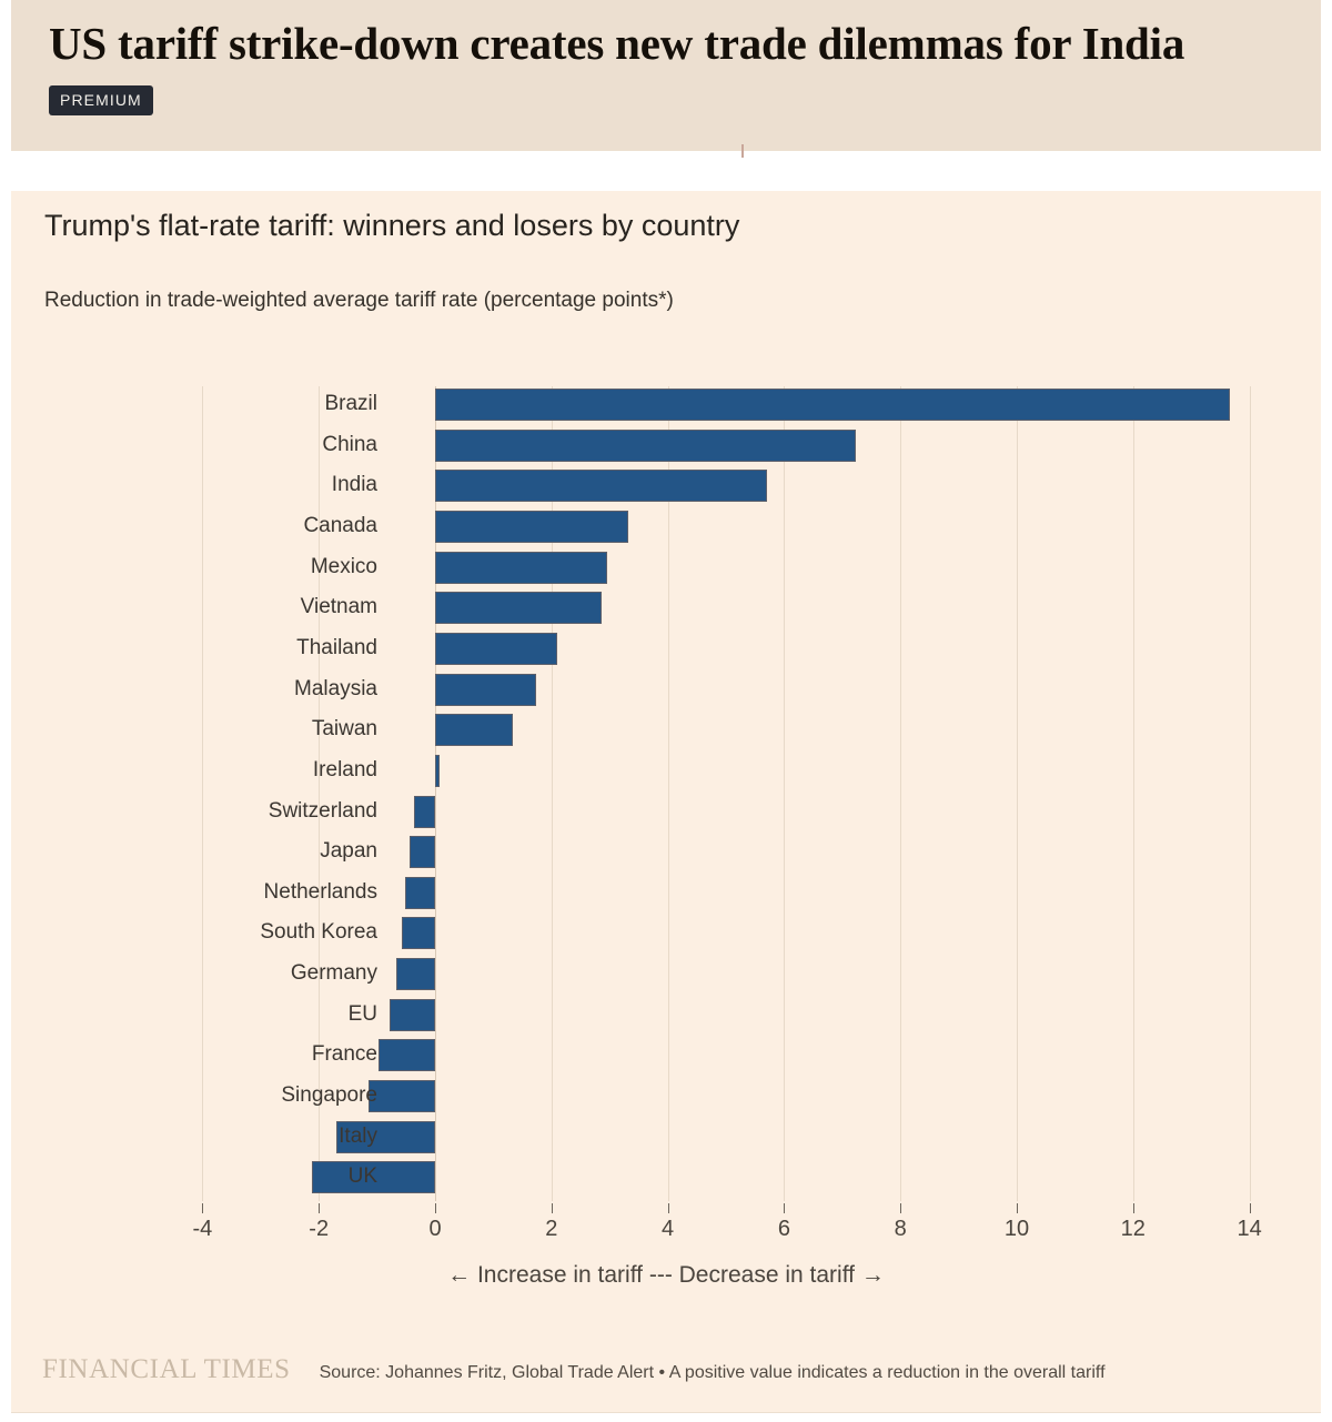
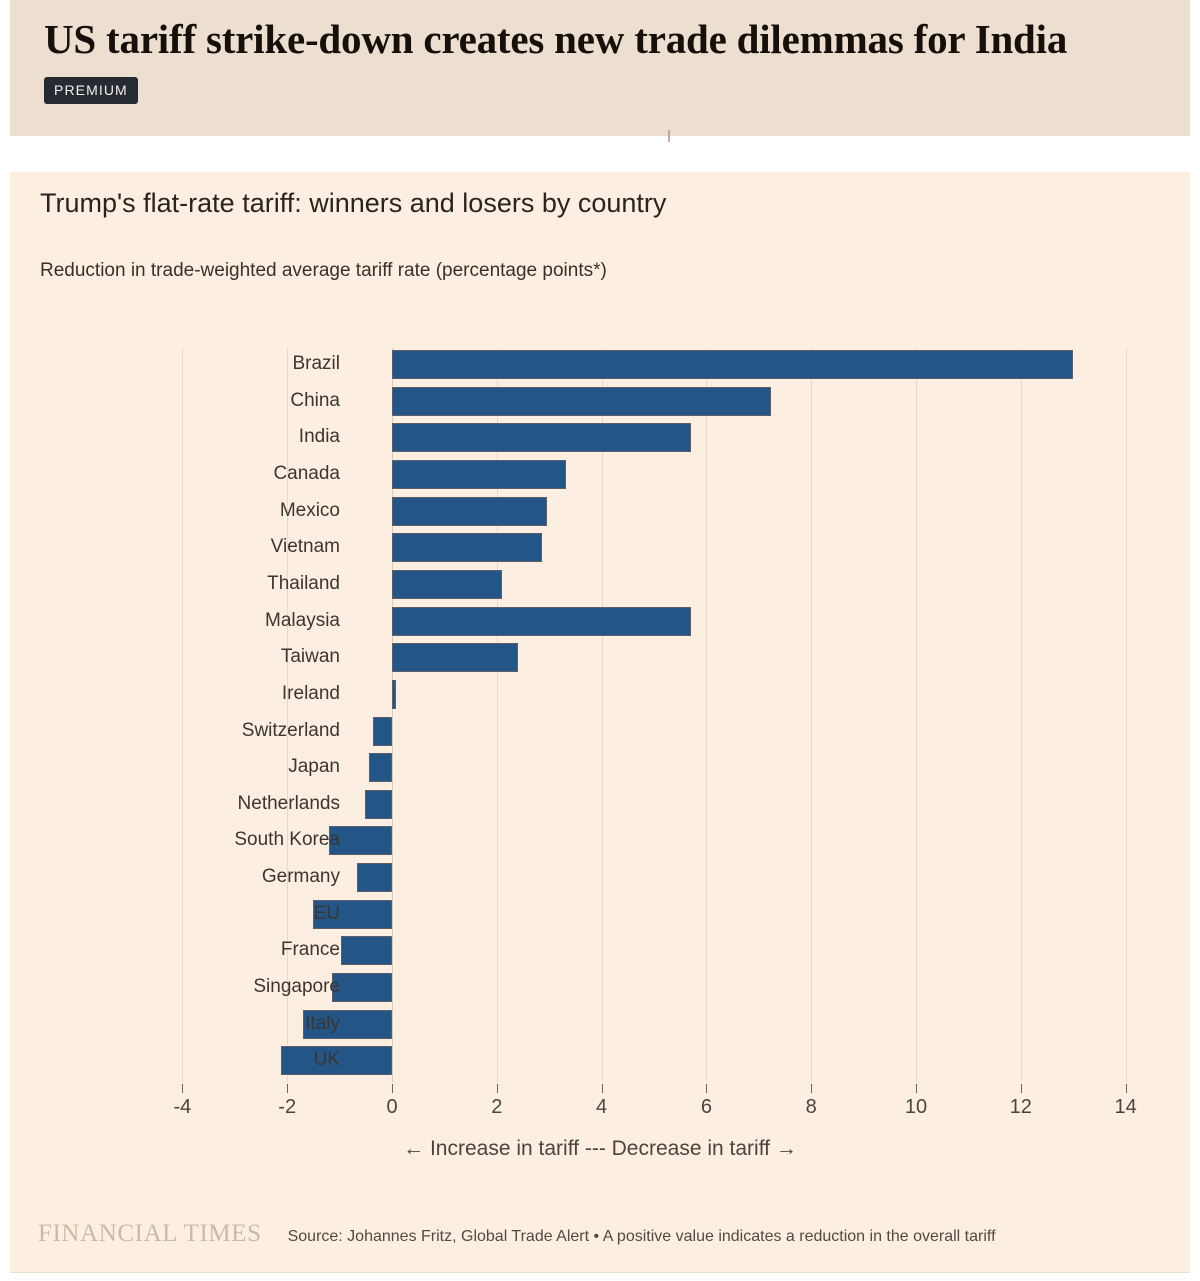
Brazil: 13.7 -> 13.0
Malaysia: 1.7 -> 5.7
Taiwan: 1.3 -> 2.4
South Korea: -0.6 -> -1.2
EU: -0.8 -> -1.5
